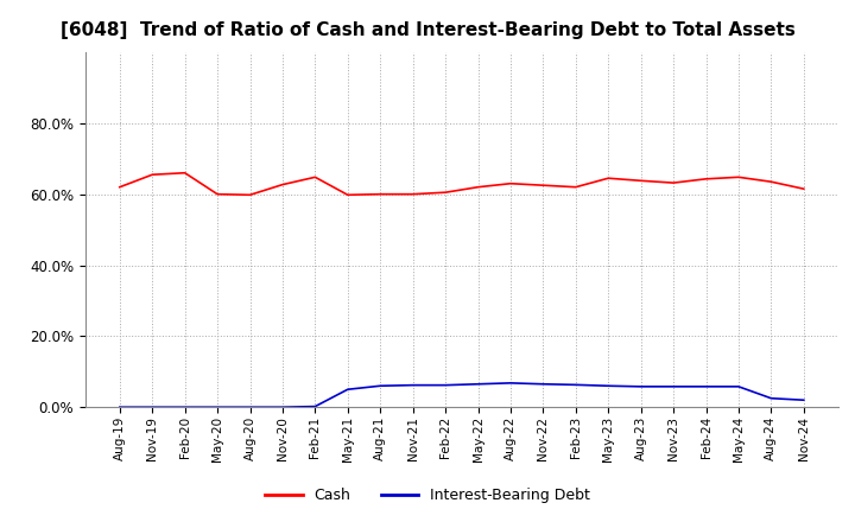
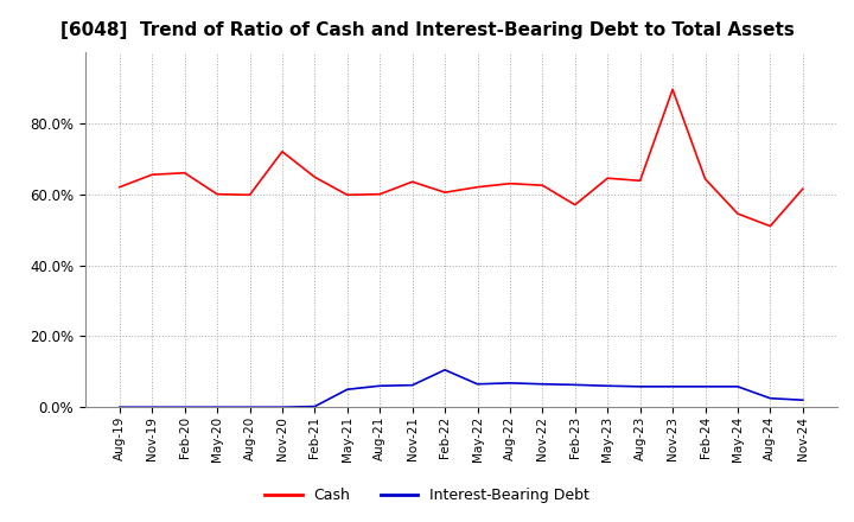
Cash/Nov-20: 62.7% -> 72.0%
Cash/Nov-21: 60.0% -> 63.5%
Interest-Bearing Debt/Feb-22: 6.2% -> 10.5%
Cash/Feb-23: 62.0% -> 57.0%
Cash/Nov-23: 63.2% -> 89.5%
Cash/May-24: 64.8% -> 54.5%
Cash/Aug-24: 63.5% -> 51.0%
